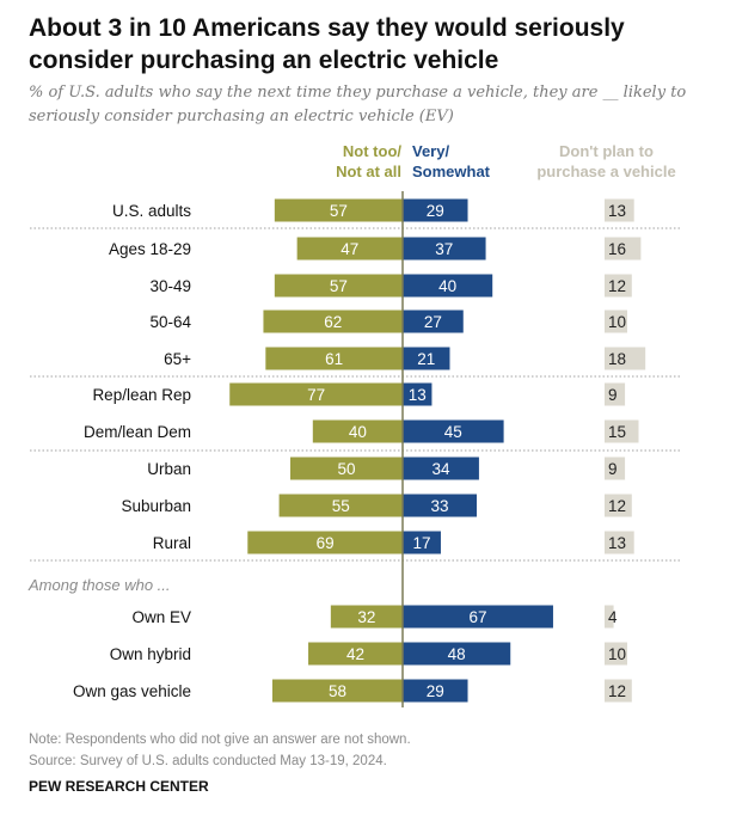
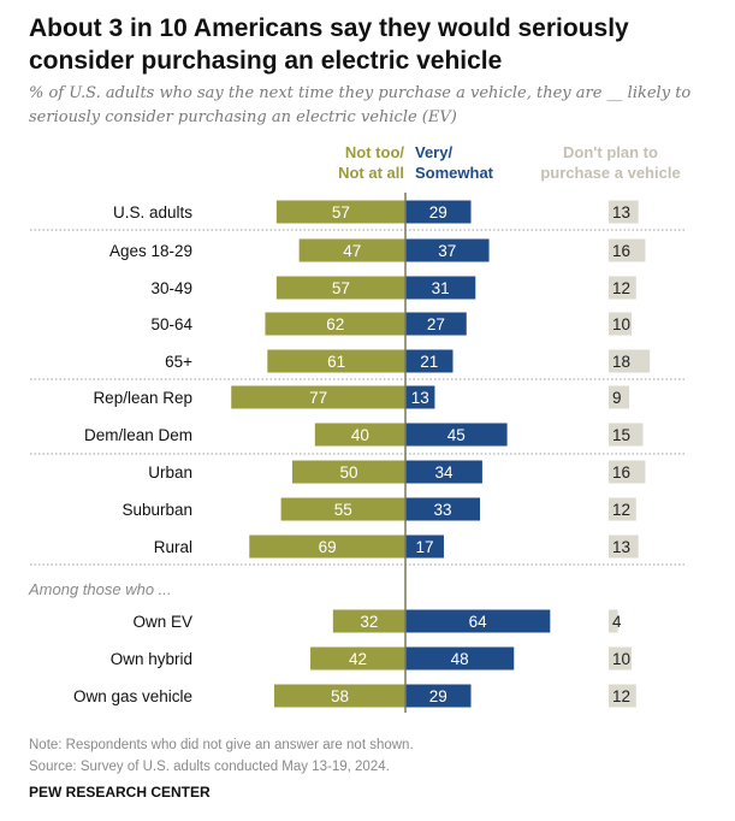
Very/Somewhat/30-49: 40 -> 31
Don't plan to purchase a vehicle/Urban: 9 -> 16
Very/Somewhat/Own EV: 67 -> 64
